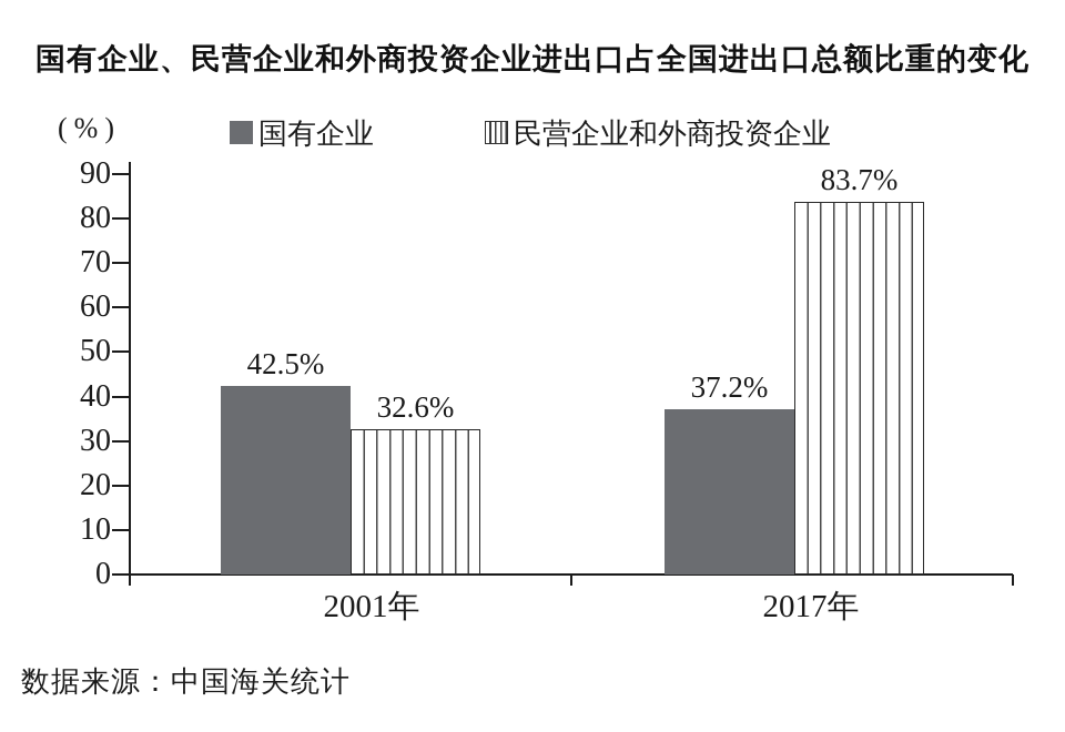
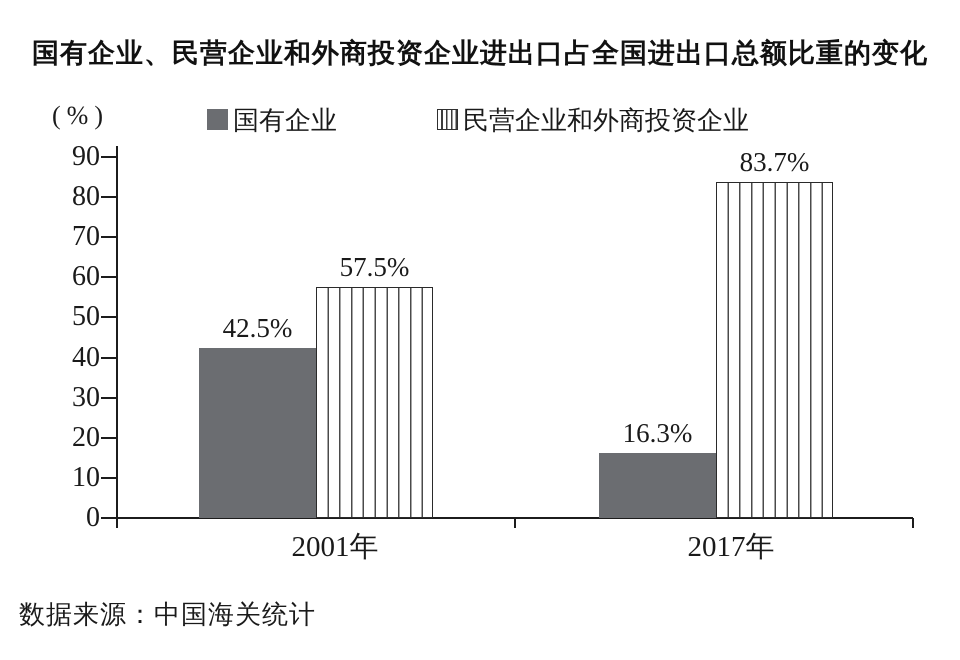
民营企业和外商投资企业/2001年: 32.6% -> 57.5%
国有企业/2017年: 37.2% -> 16.3%
